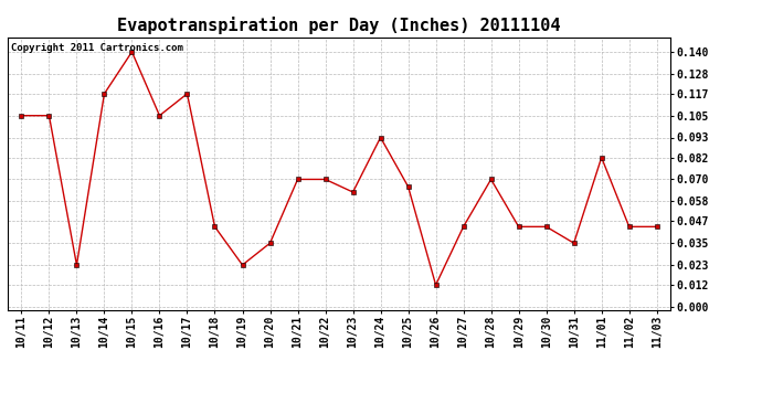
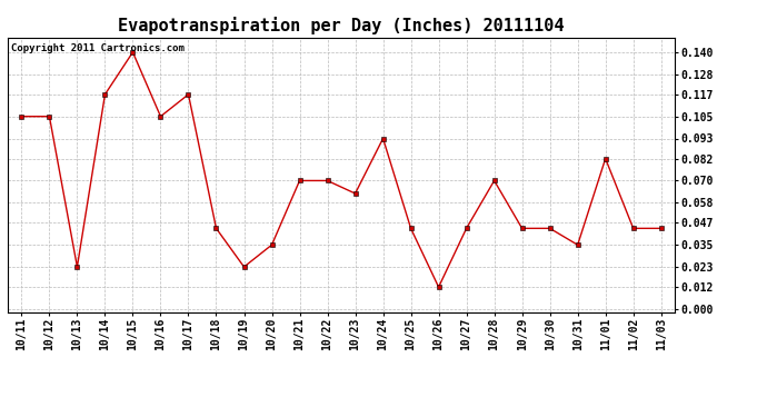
10/25: 0.066 -> 0.044
